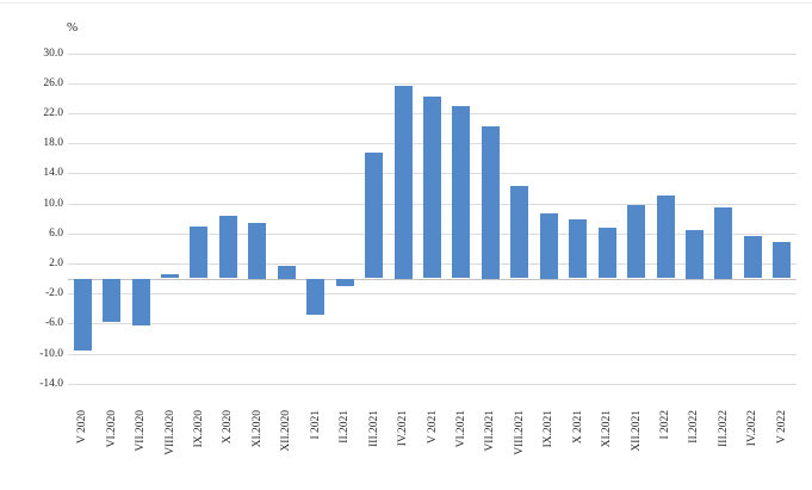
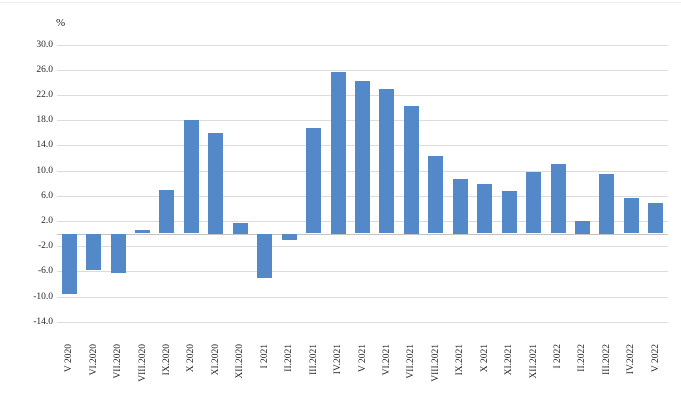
X 2020: 8 -> 18
XI.2020: 7 -> 16
I 2021: -5 -> -7
II.2022: 6 -> 2
